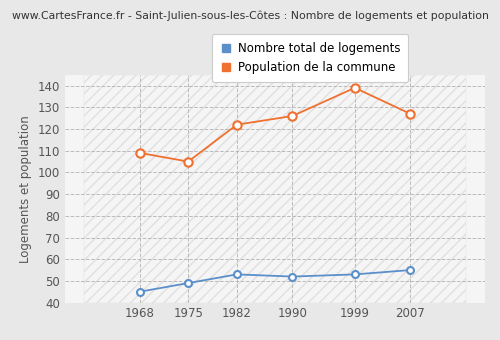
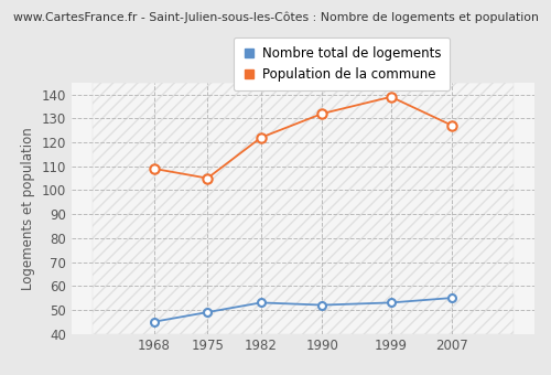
Population de la commune/1990: 126 -> 132
